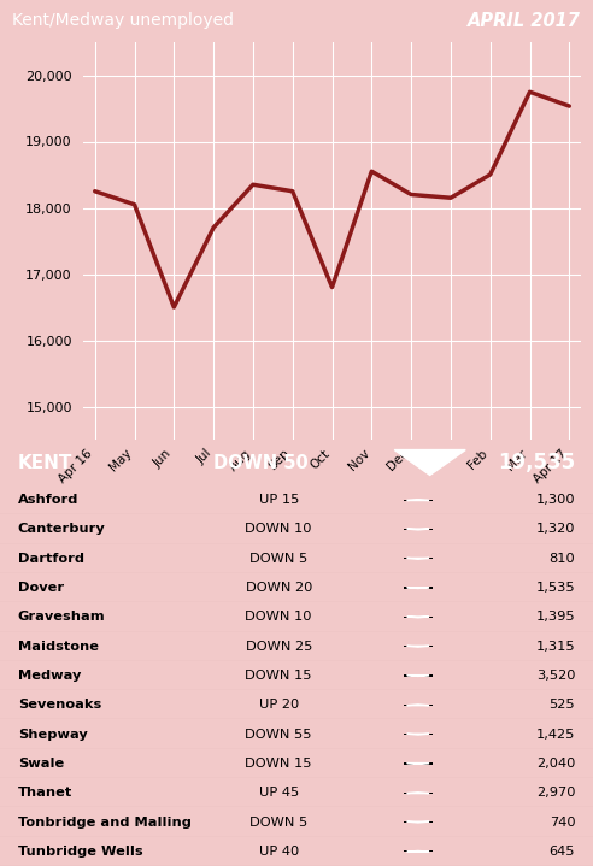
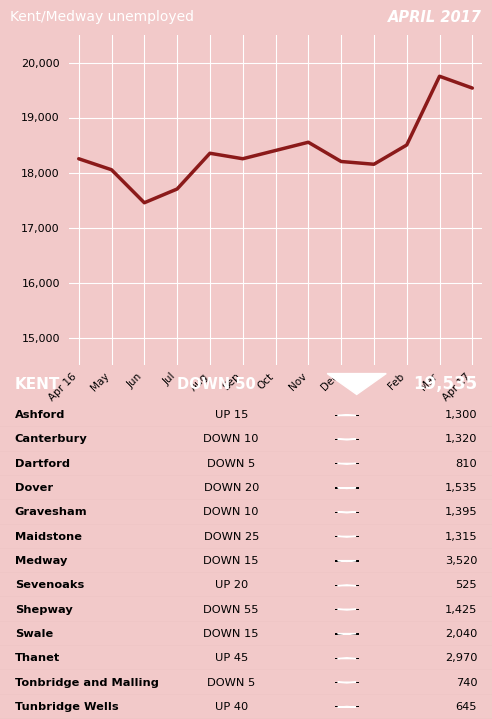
Jun: 16,500 -> 17,450
Oct: 16,800 -> 18,400
